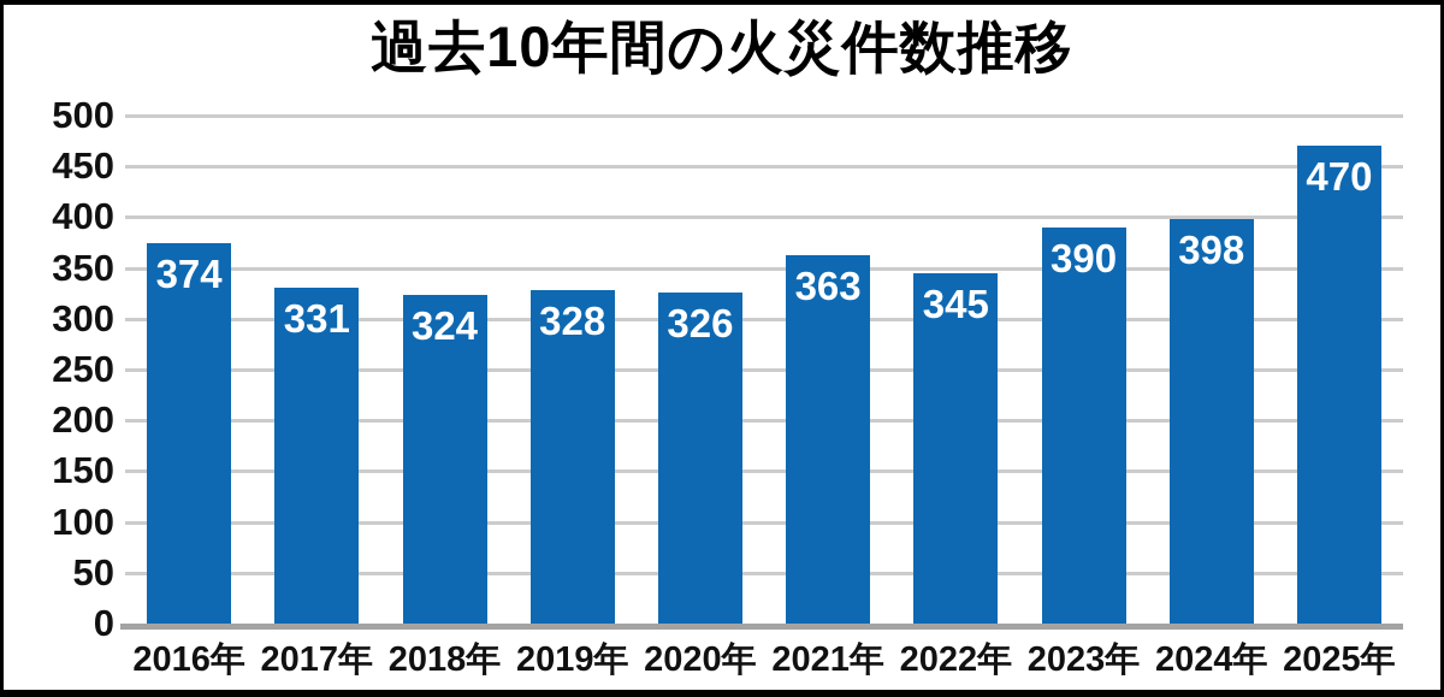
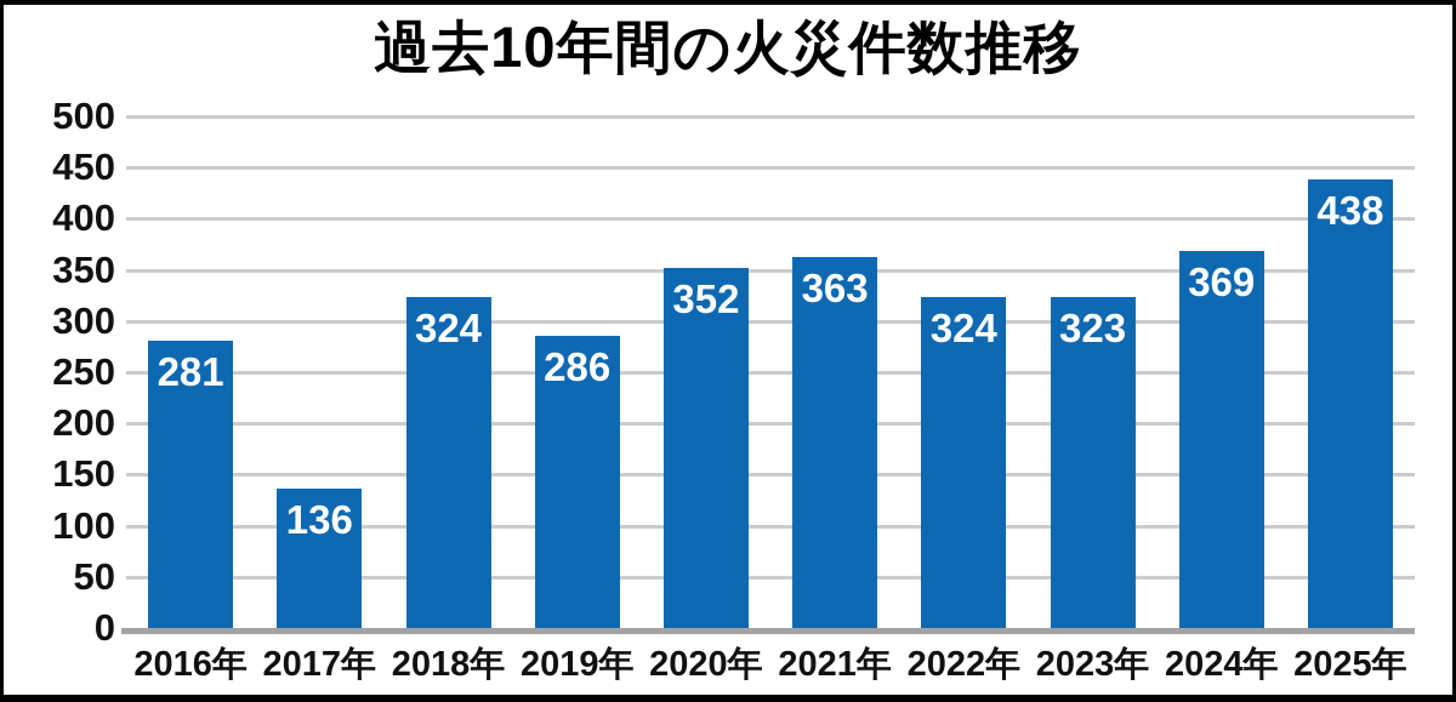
2016年: 374 -> 281
2017年: 331 -> 136
2019年: 328 -> 286
2020年: 326 -> 352
2022年: 345 -> 324
2023年: 390 -> 323
2024年: 398 -> 369
2025年: 470 -> 438
